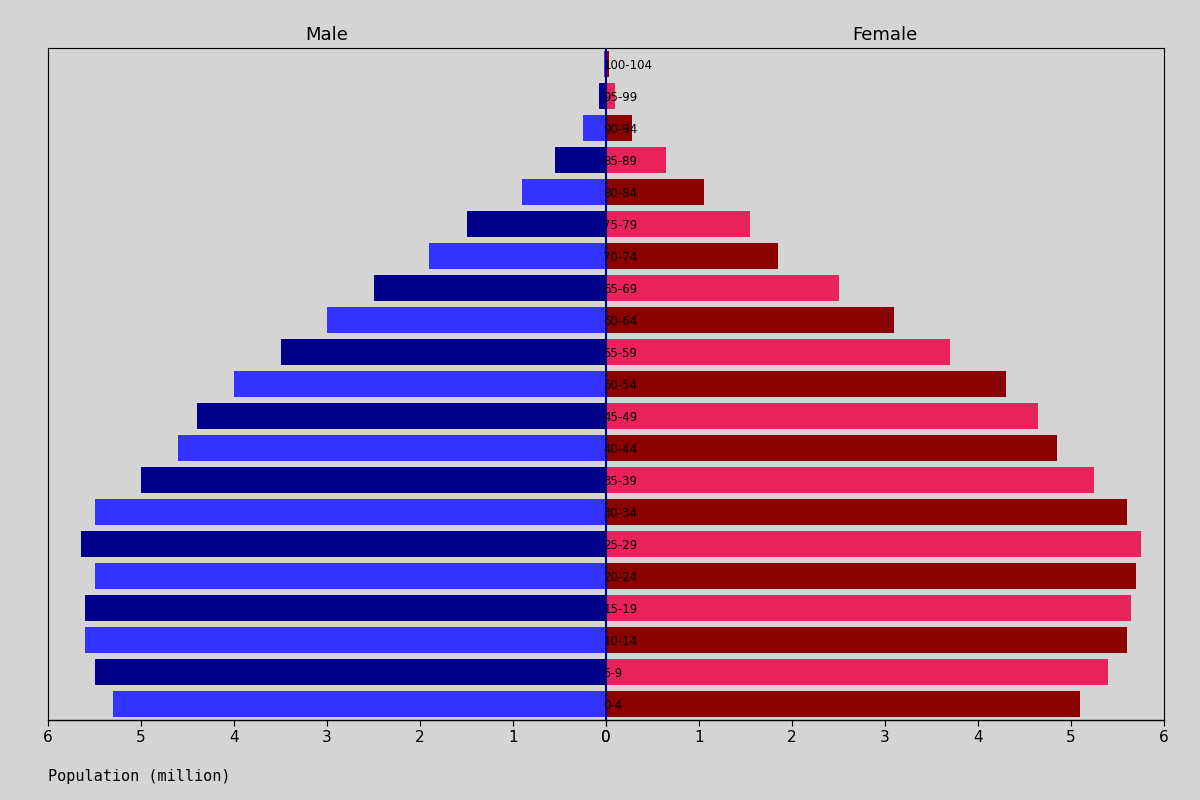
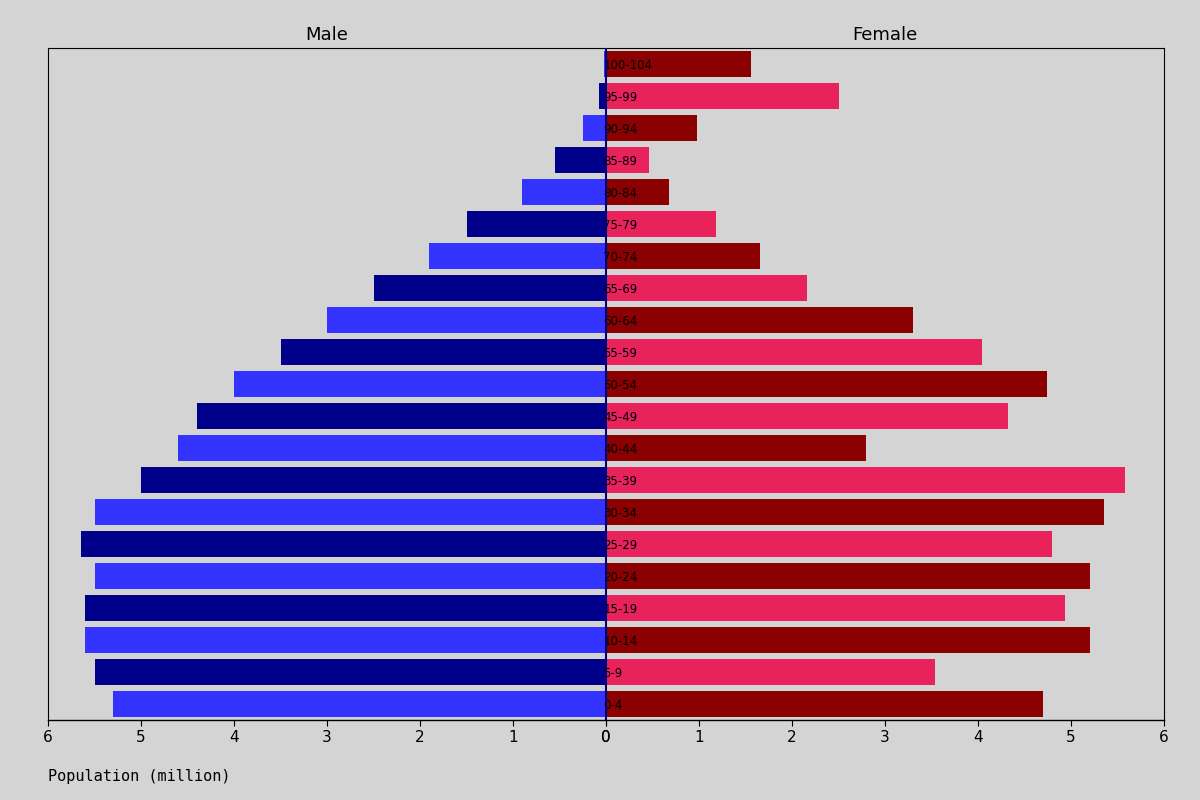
Female/100-104: 0.03 -> 1.56
Female/95-99: 0.10 -> 2.50
Female/90-94: 0.28 -> 0.98
Female/85-89: 0.65 -> 0.46
Female/80-84: 1.05 -> 0.68
Female/75-79: 1.55 -> 1.18
Female/70-74: 1.85 -> 1.66
Female/65-69: 2.50 -> 2.16
Female/60-64: 3.10 -> 3.30
Female/55-59: 3.70 -> 4.04
Female/50-54: 4.30 -> 4.74
Female/45-49: 4.65 -> 4.32
Female/40-44: 4.85 -> 2.80
Female/35-39: 5.25 -> 5.58
Female/30-34: 5.60 -> 5.36
Female/25-29: 5.75 -> 4.80
Female/20-24: 5.70 -> 5.20
Female/15-19: 5.65 -> 4.94
Female/10-14: 5.60 -> 5.20
Female/5-9: 5.40 -> 3.54
Female/0-4: 5.10 -> 4.70
